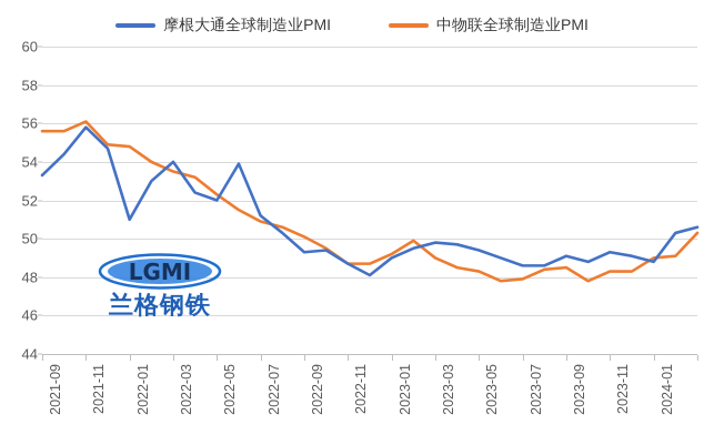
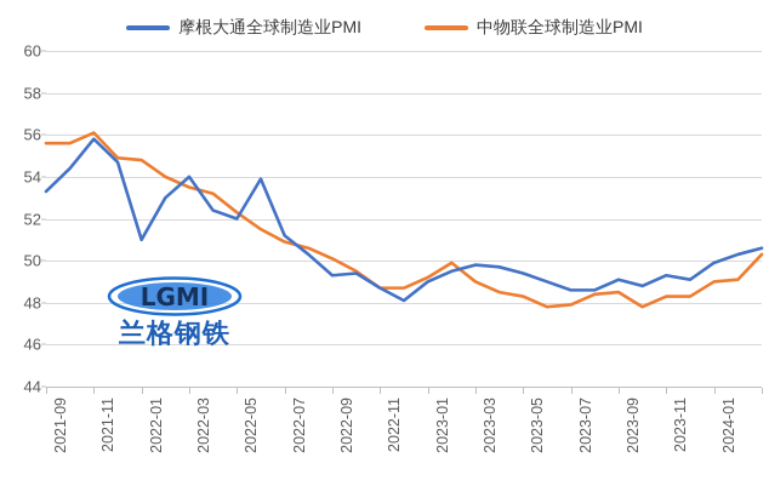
摩根大通全球制造业PMI/2024-01: 48.8 -> 49.9
